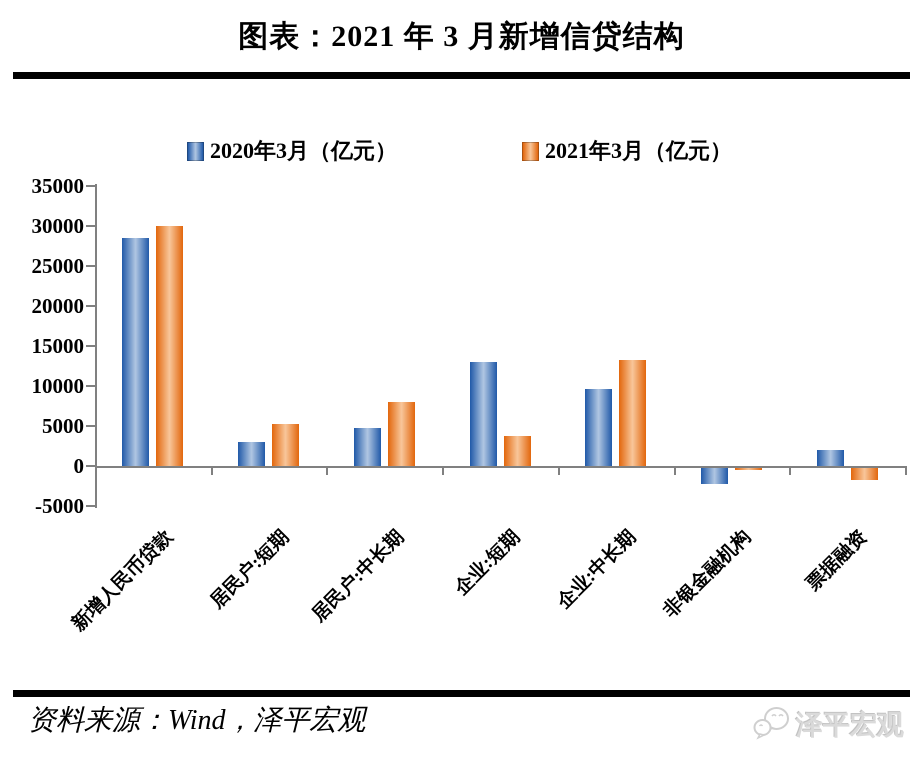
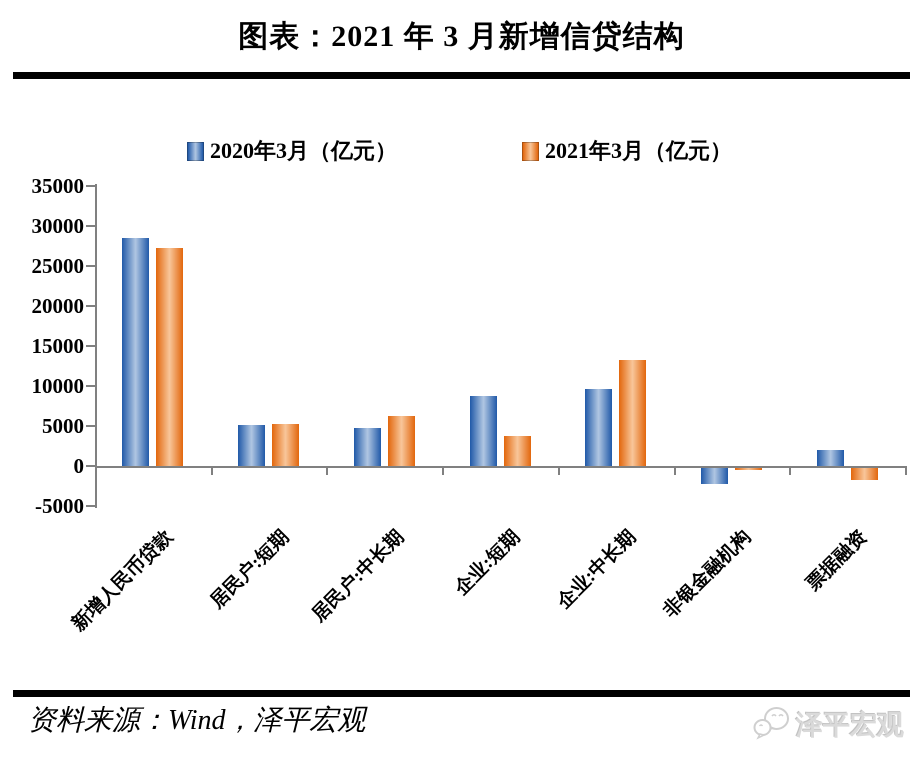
2021年3月（亿元）/新增人民币贷款: 30000 -> 27000
2020年3月（亿元）/居民户:短期: 3000 -> 5000
2021年3月（亿元）/居民户:中长期: 8000 -> 6000
2020年3月（亿元）/企业:短期: 13000 -> 9000
